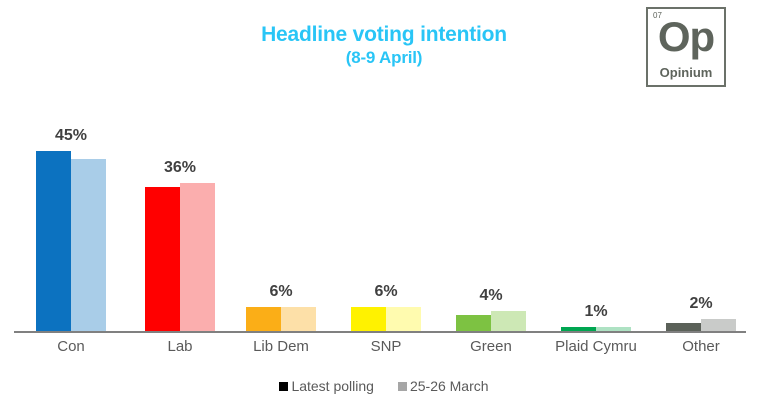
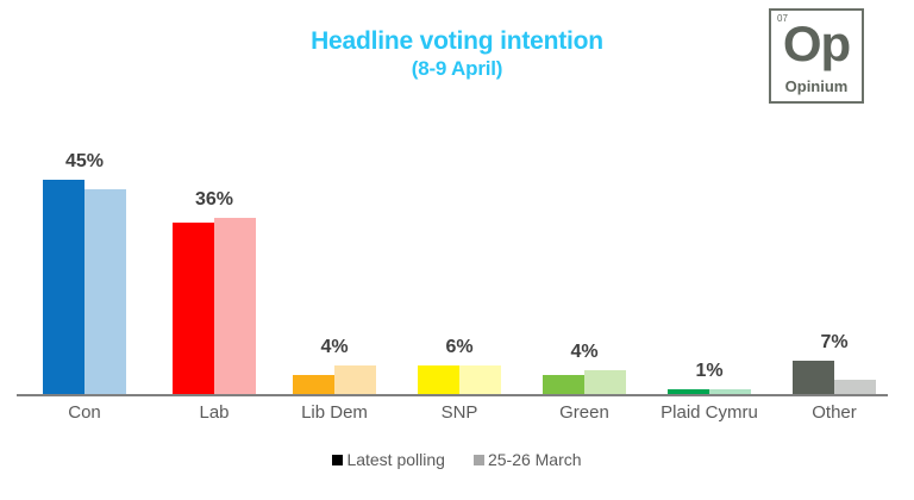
Latest polling/Lib Dem: 6% -> 4%
Latest polling/Other: 2% -> 7%
